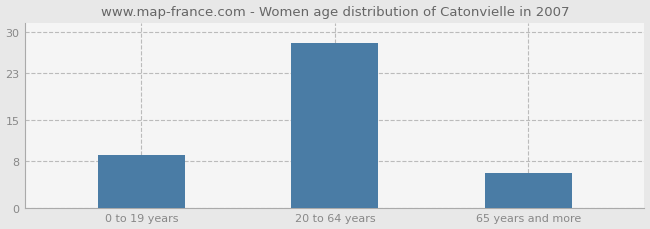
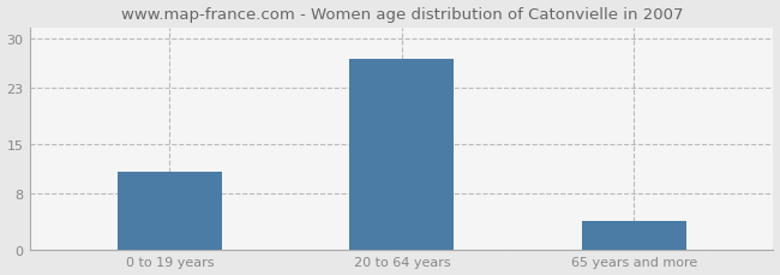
0 to 19 years: 9 -> 11
20 to 64 years: 28 -> 27
65 years and more: 6 -> 4
